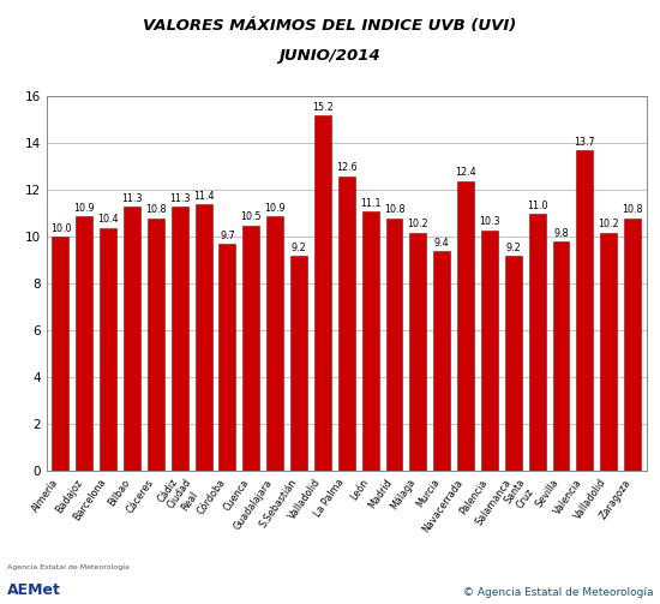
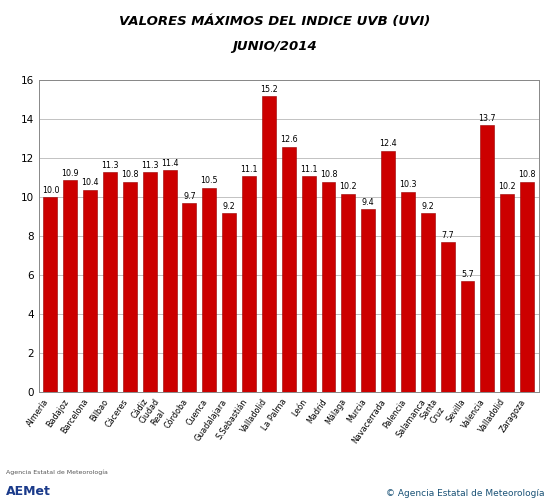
Guadalajara: 10.9 -> 9.2
S.Sebastián: 9.2 -> 11.1
Santa Cruz: 11.0 -> 7.7
Sevilla: 9.8 -> 5.7
